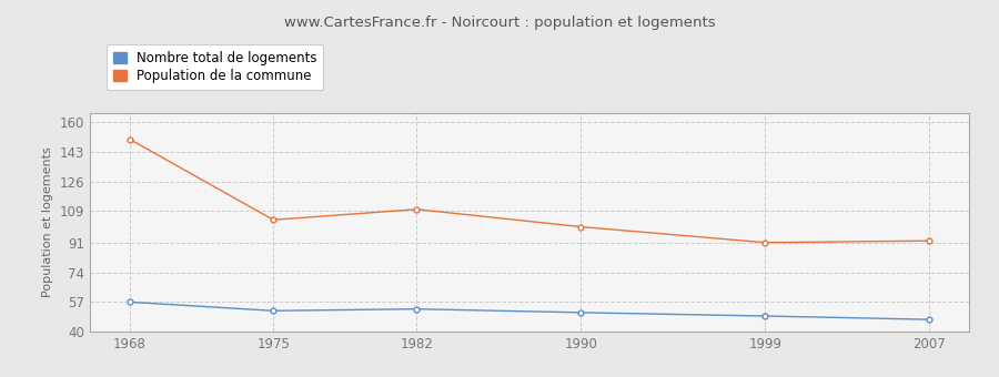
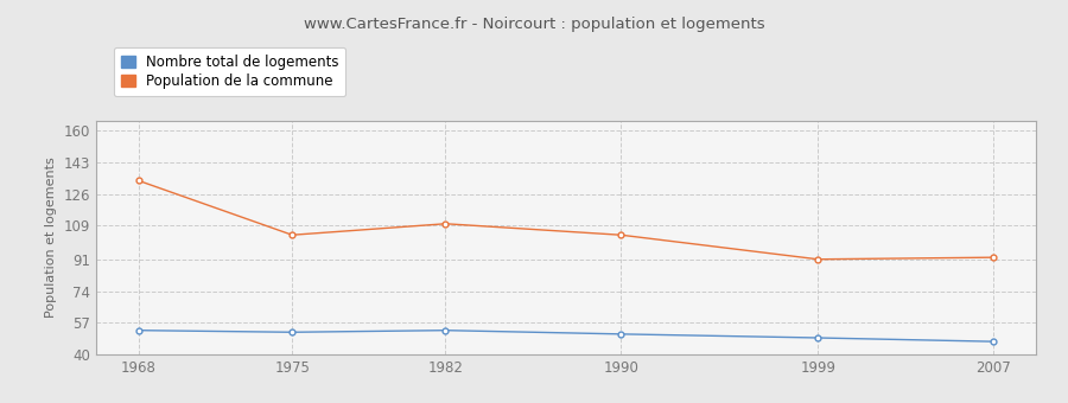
Nombre total de logements/1968: 57 -> 53
Population de la commune/1968: 150 -> 133
Population de la commune/1990: 100 -> 104
